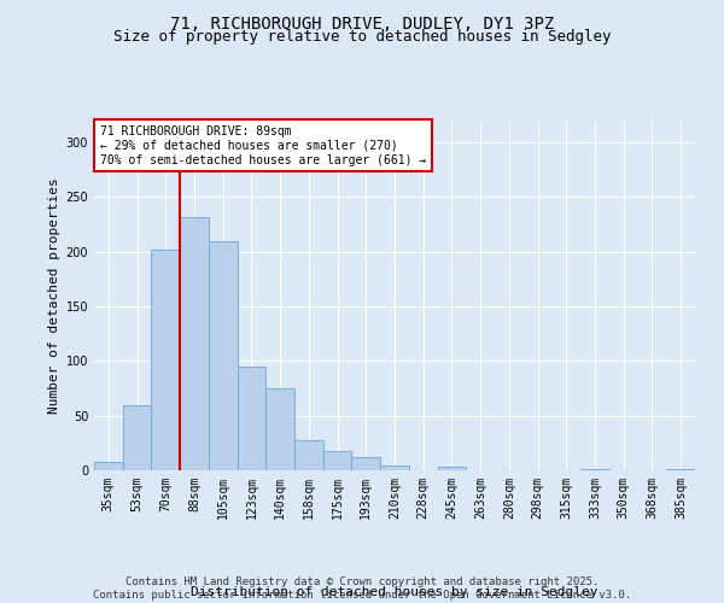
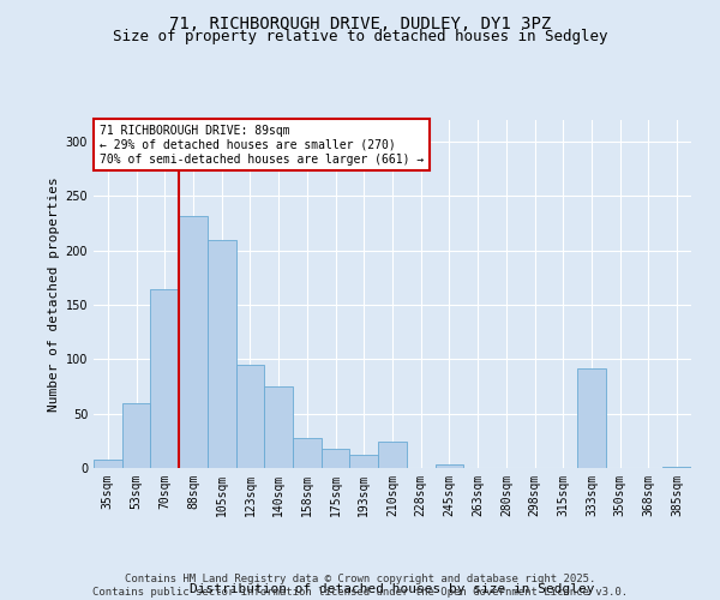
70sqm: 202 -> 164
210sqm: 4 -> 24
333sqm: 1 -> 92
